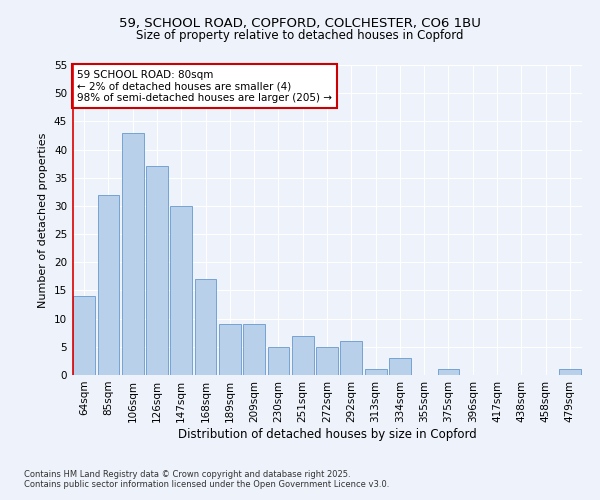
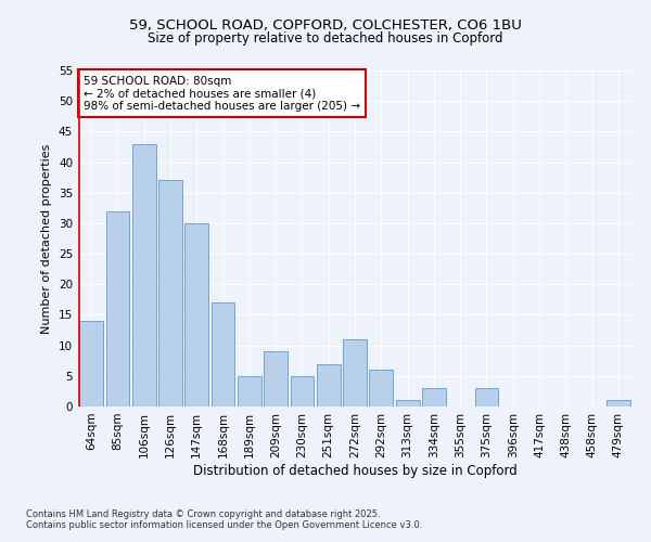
189sqm: 9 -> 5
272sqm: 5 -> 11
375sqm: 1 -> 3
